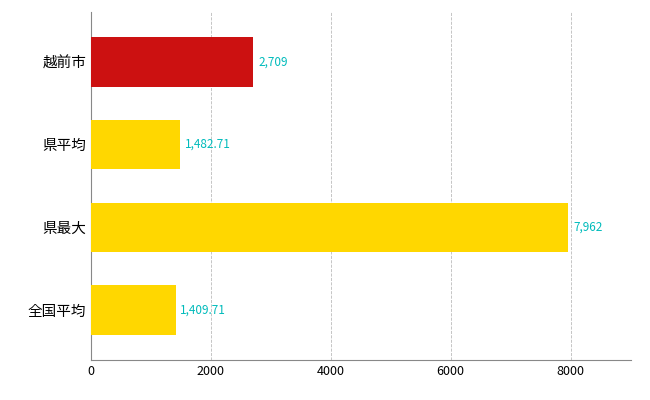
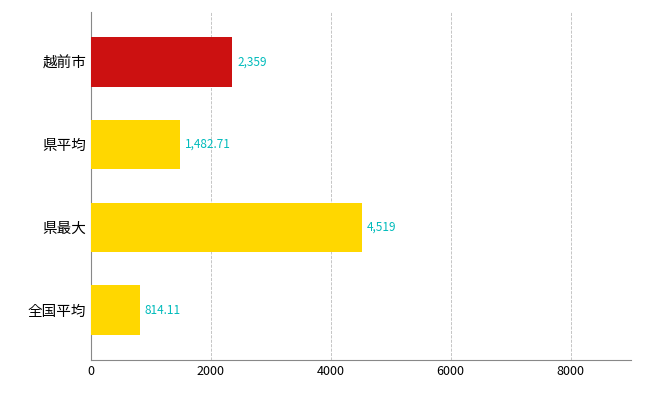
越前市: 2,709 -> 2,359
県最大: 7,962 -> 4,519
全国平均: 1,409.71 -> 814.11
